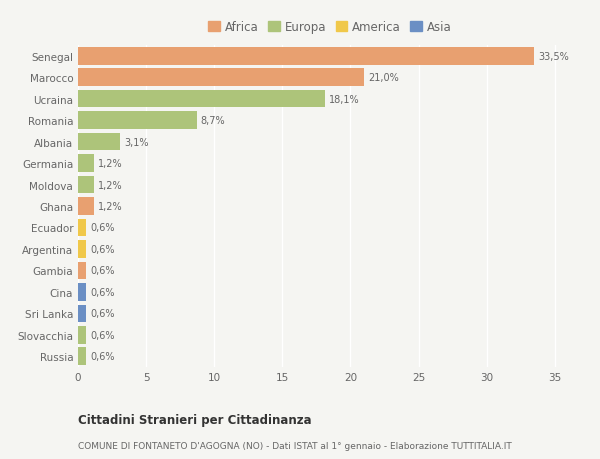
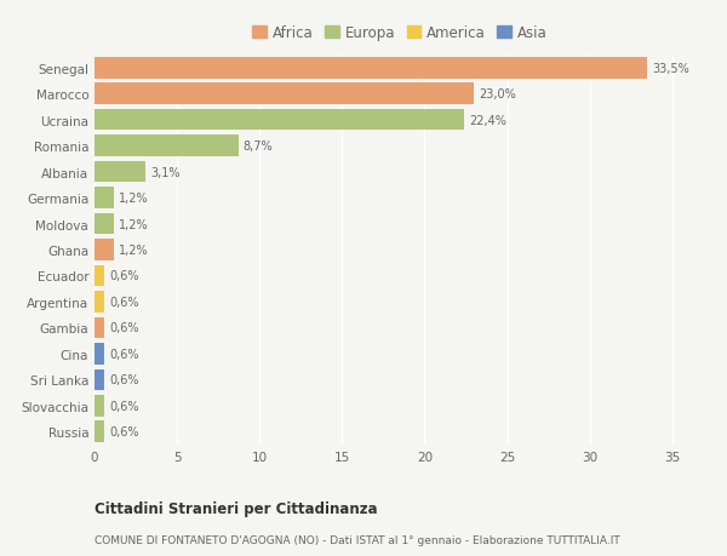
Marocco: 21,0% -> 23,0%
Ucraina: 18,1% -> 22,4%
